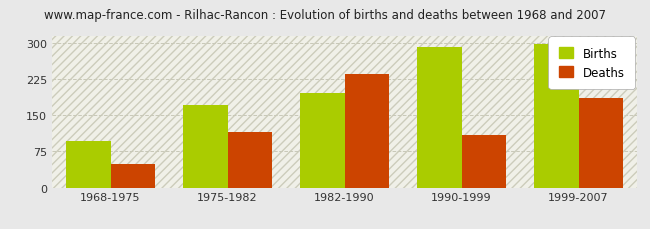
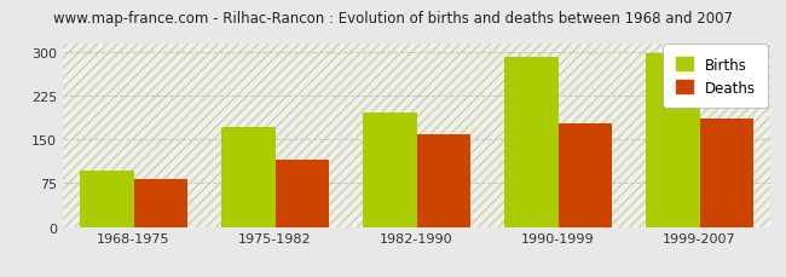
Deaths/1968-1975: 50 -> 82
Deaths/1982-1990: 235 -> 158
Deaths/1990-1999: 110 -> 178
